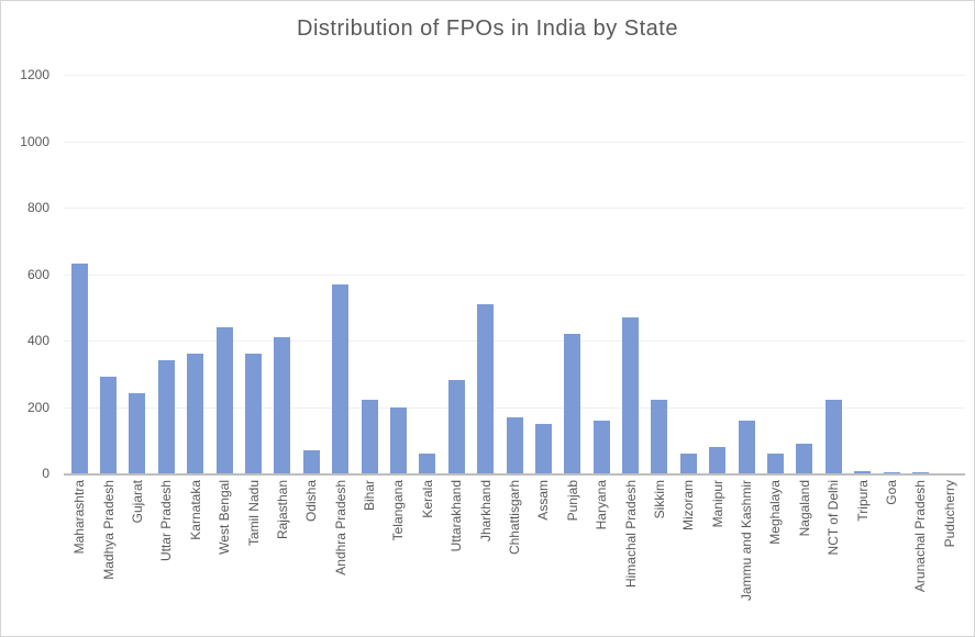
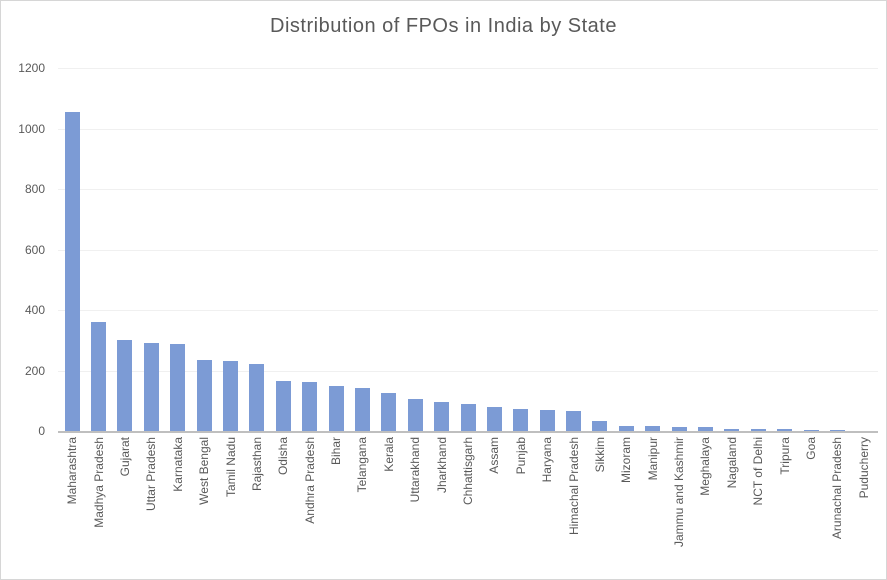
Maharashtra: 630 -> 1060
Madhya Pradesh: 290 -> 360
Gujarat: 240 -> 300
Uttar Pradesh: 340 -> 290
Karnataka: 360 -> 290
West Bengal: 440 -> 240
Tamil Nadu: 360 -> 230
Rajasthan: 410 -> 220
Odisha: 70 -> 170
Andhra Pradesh: 570 -> 160
Bihar: 220 -> 150
Telangana: 200 -> 140
Kerala: 60 -> 130
Uttarakhand: 280 -> 110
Jharkhand: 510 -> 100
Chhattisgarh: 170 -> 90
Assam: 150 -> 80
Punjab: 420 -> 70
Haryana: 160 -> 70
Himachal Pradesh: 470 -> 70
Sikkim: 220 -> 30
Mizoram: 60 -> 20
Manipur: 80 -> 20
Jammu and Kashmir: 160 -> 10
Meghalaya: 60 -> 10
Nagaland: 90 -> 10
NCT of Delhi: 220 -> 10
